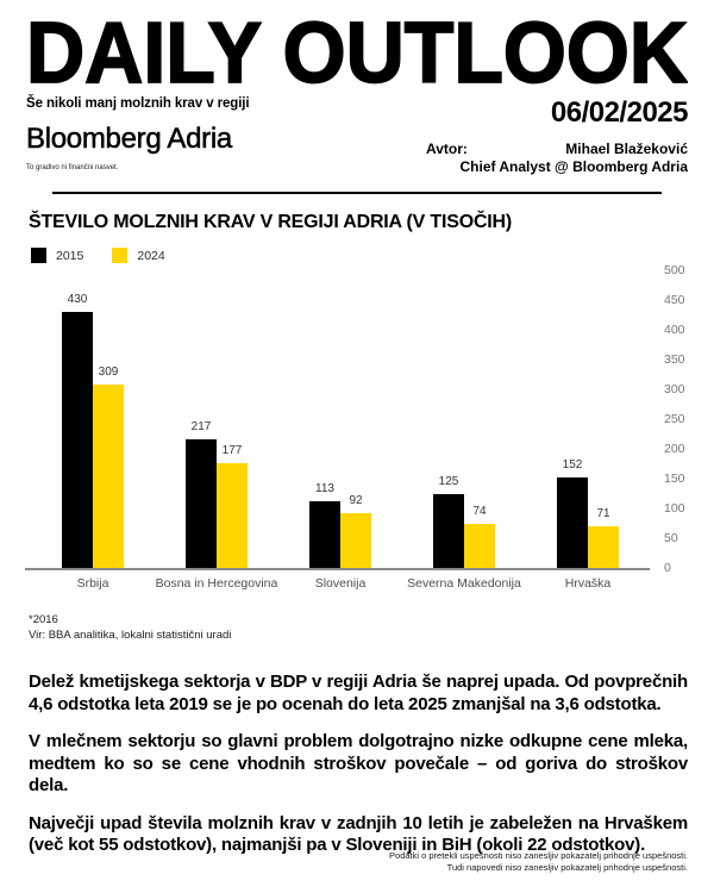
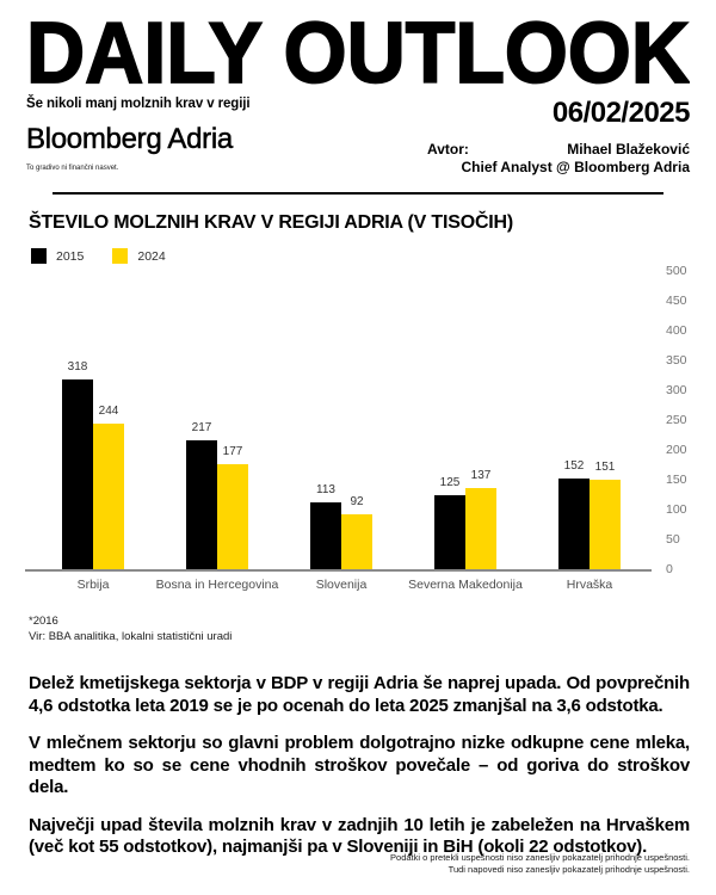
2015/Srbija: 430 -> 318
2024/Srbija: 309 -> 244
2024/Severna Makedonija: 74 -> 137
2024/Hrvaška: 71 -> 151
